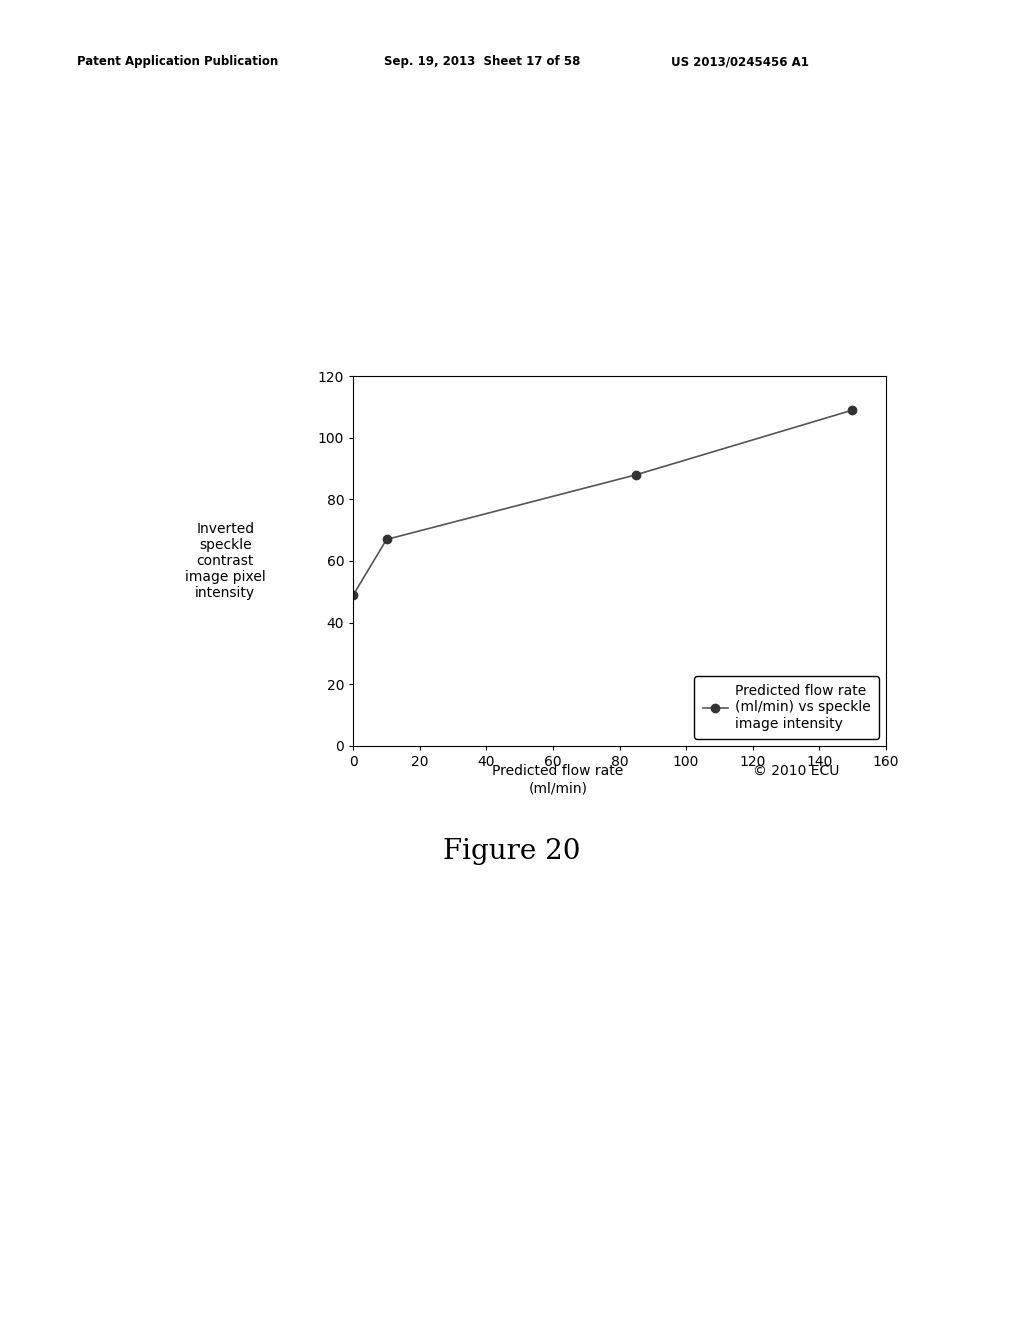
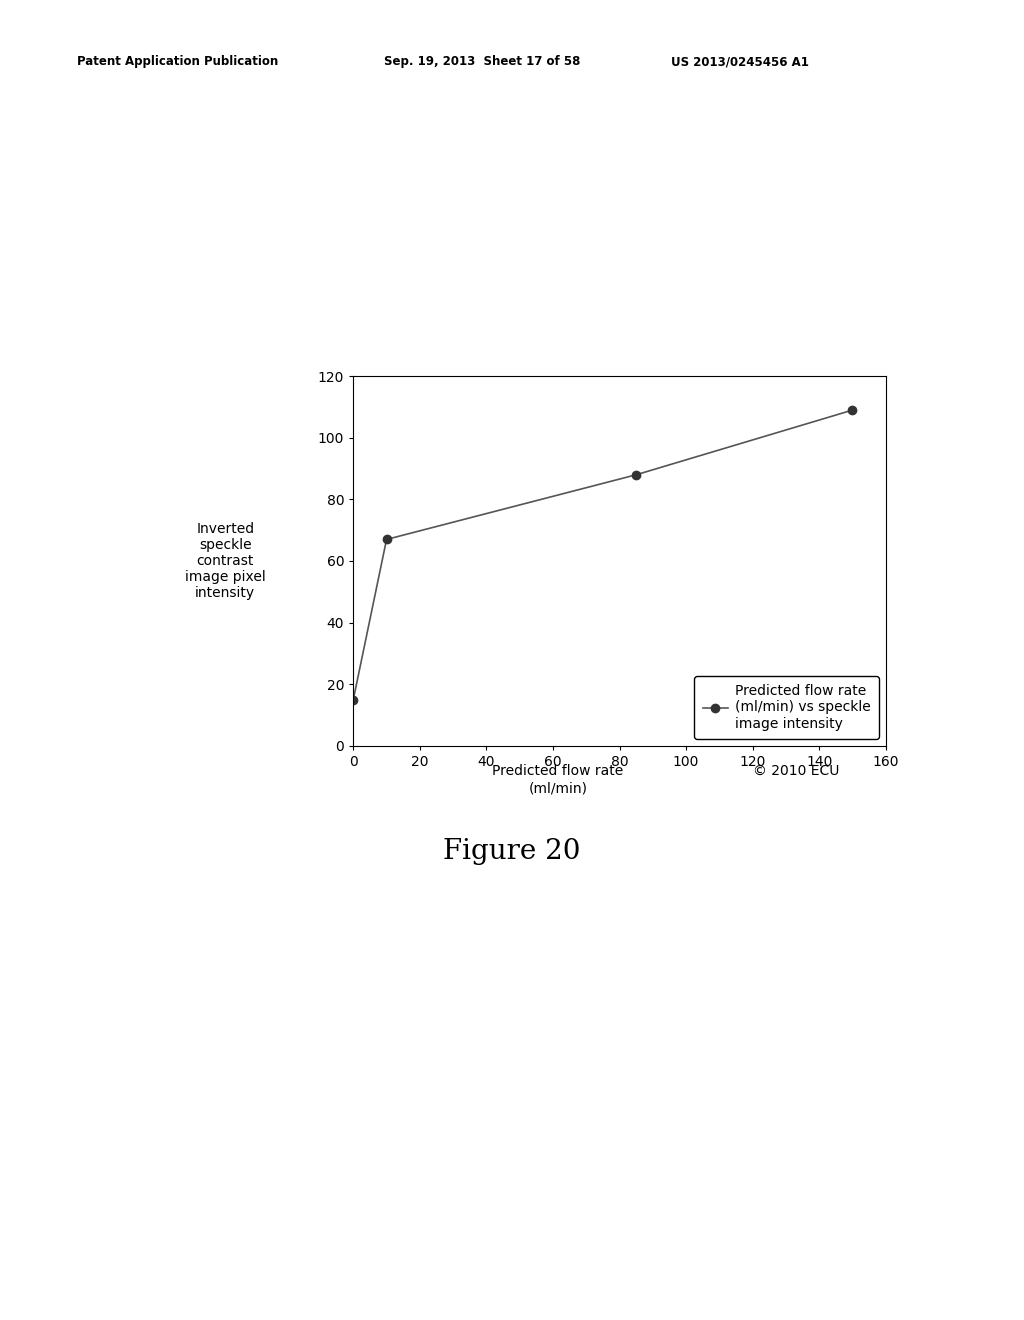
0: 49 -> 15
